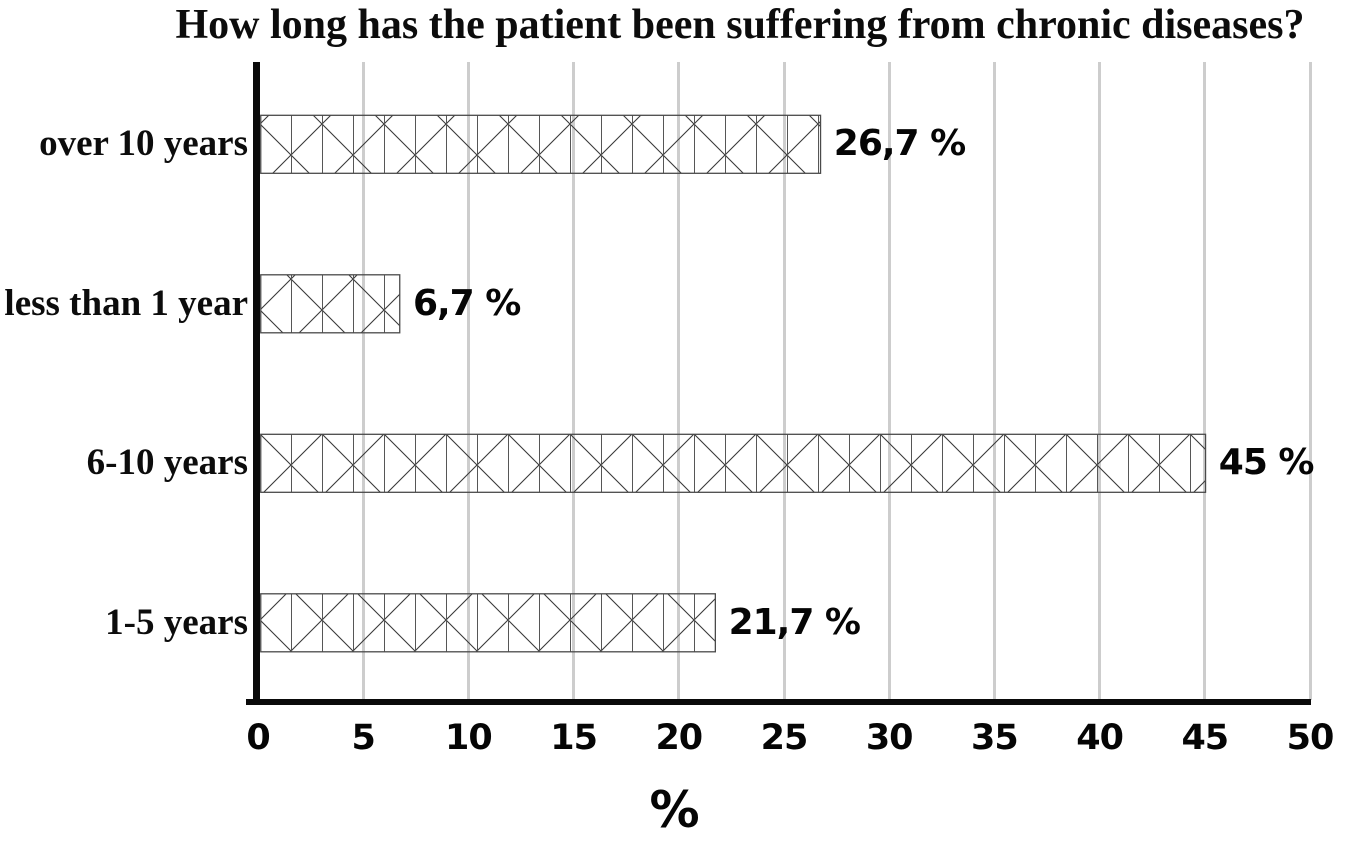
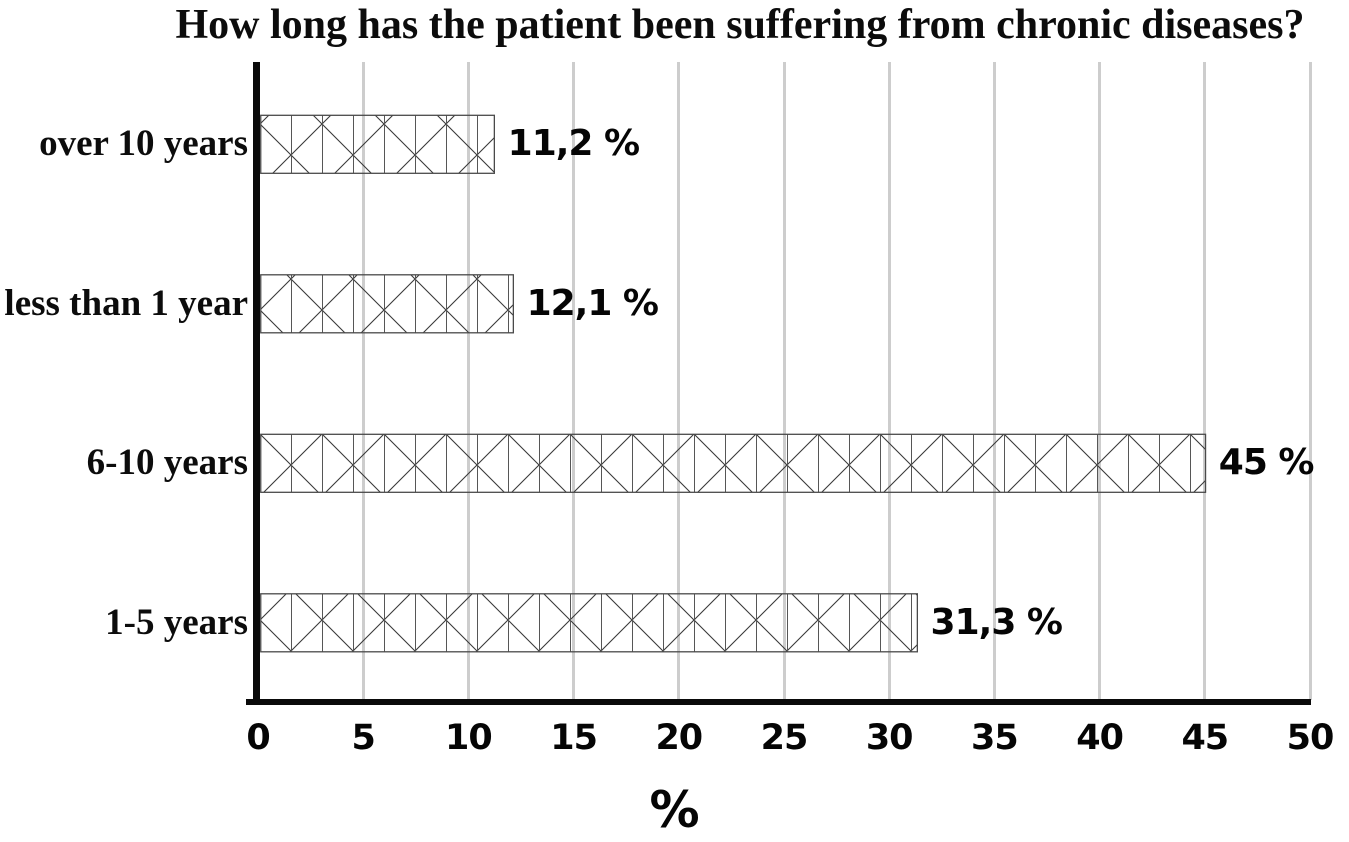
over 10 years: 26,7 -> 11,2
less than 1 year: 6,7 -> 12,1
1-5 years: 21,7 -> 31,3
